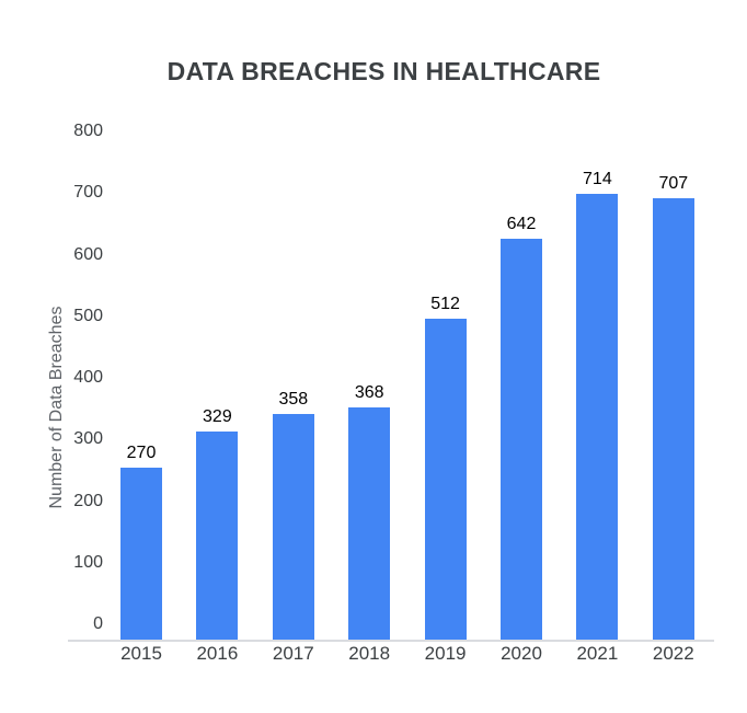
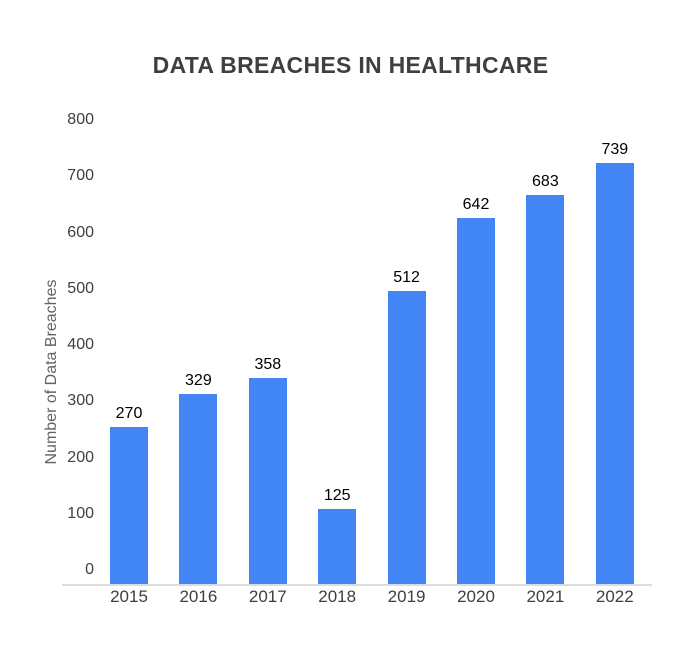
2018: 368 -> 125
2021: 714 -> 683
2022: 707 -> 739
